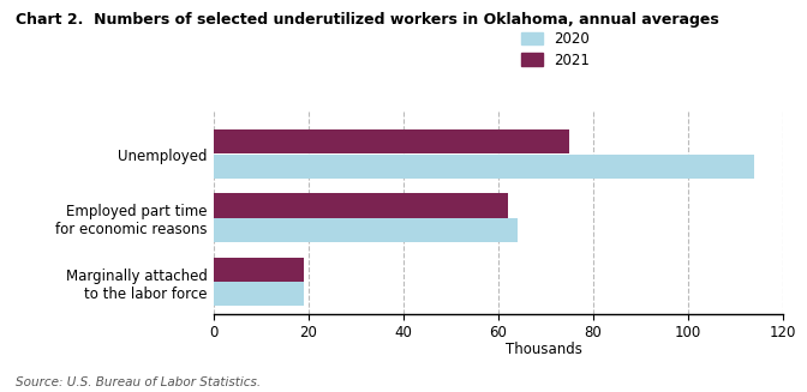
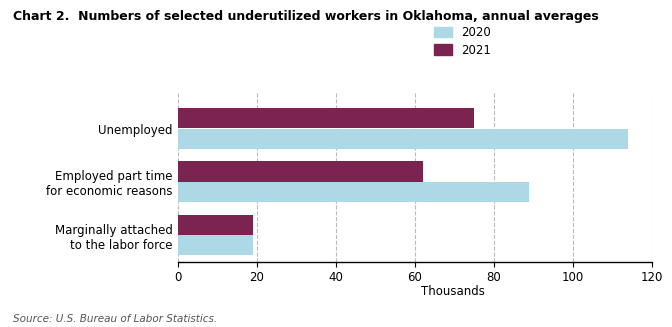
2020/Employed part time for economic reasons: 64 -> 89
